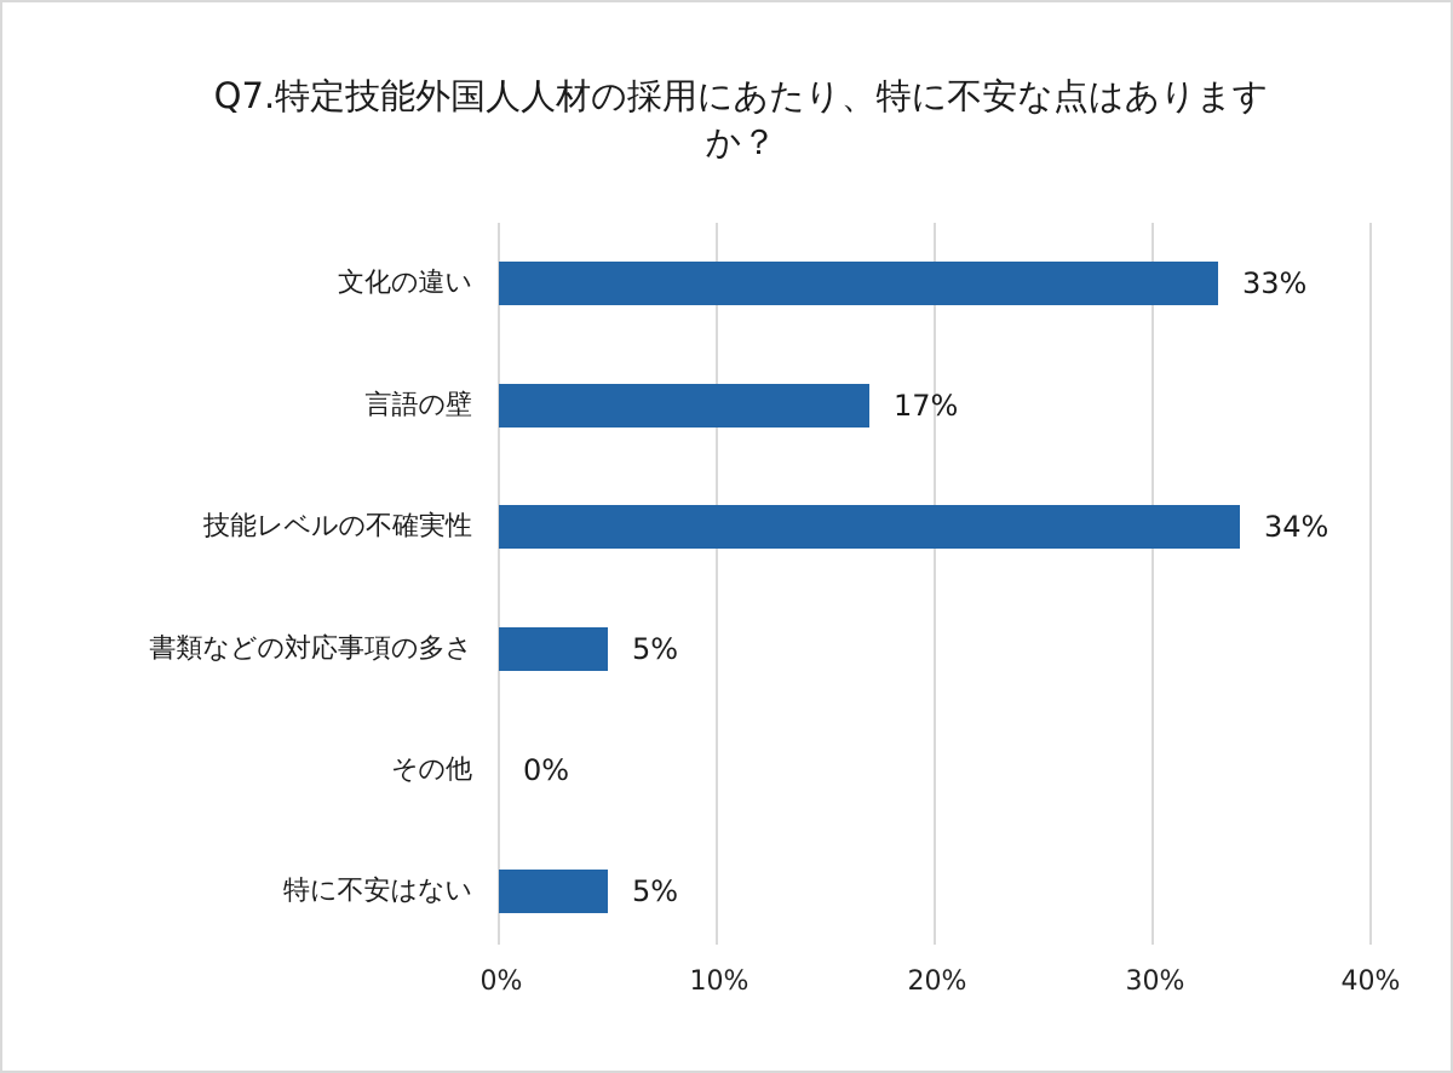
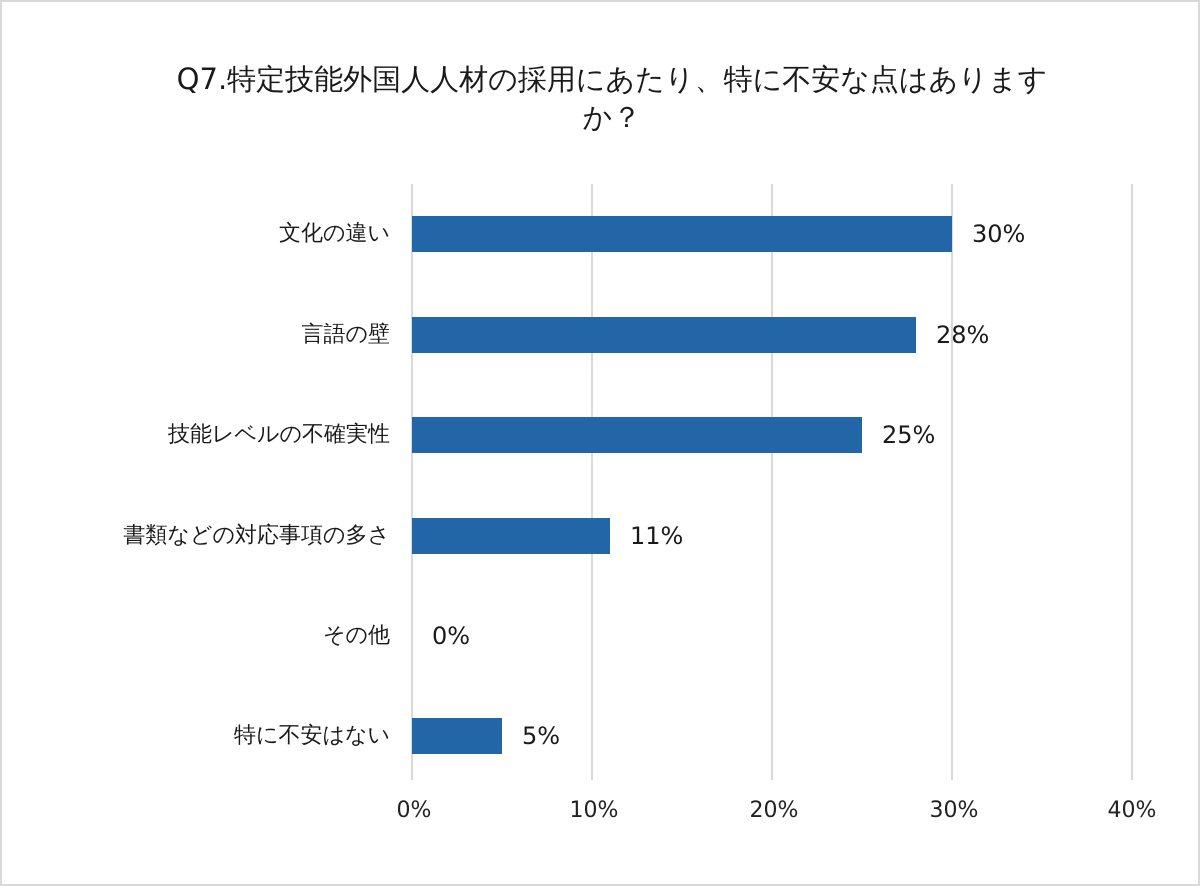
文化の違い: 33% -> 30%
言語の壁: 17% -> 28%
技能レベルの不確実性: 34% -> 25%
書類などの対応事項の多さ: 5% -> 11%
